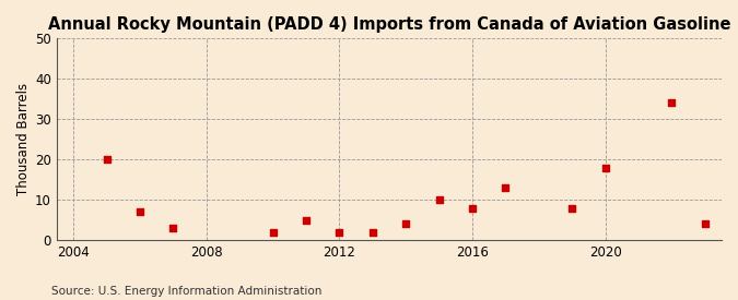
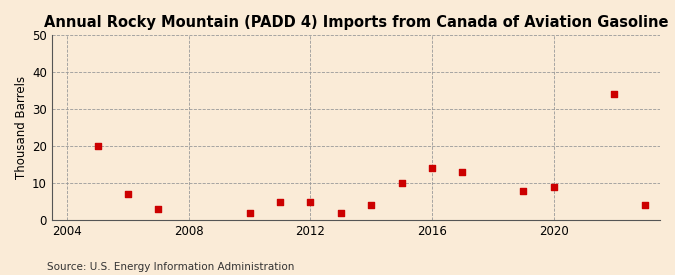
2012: 2 -> 5
2016: 8 -> 14
2020: 18 -> 9
